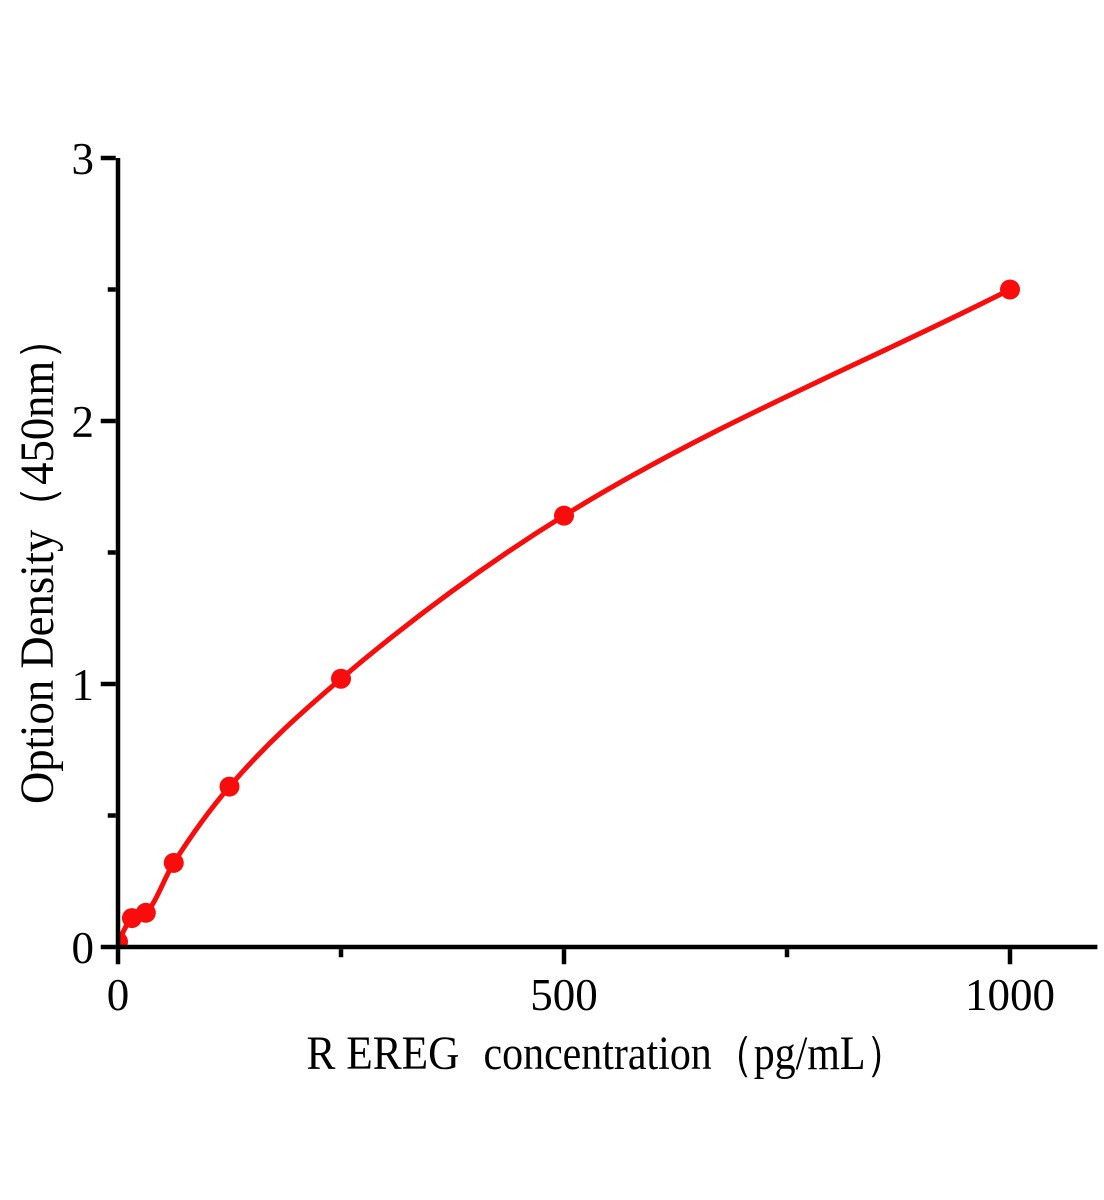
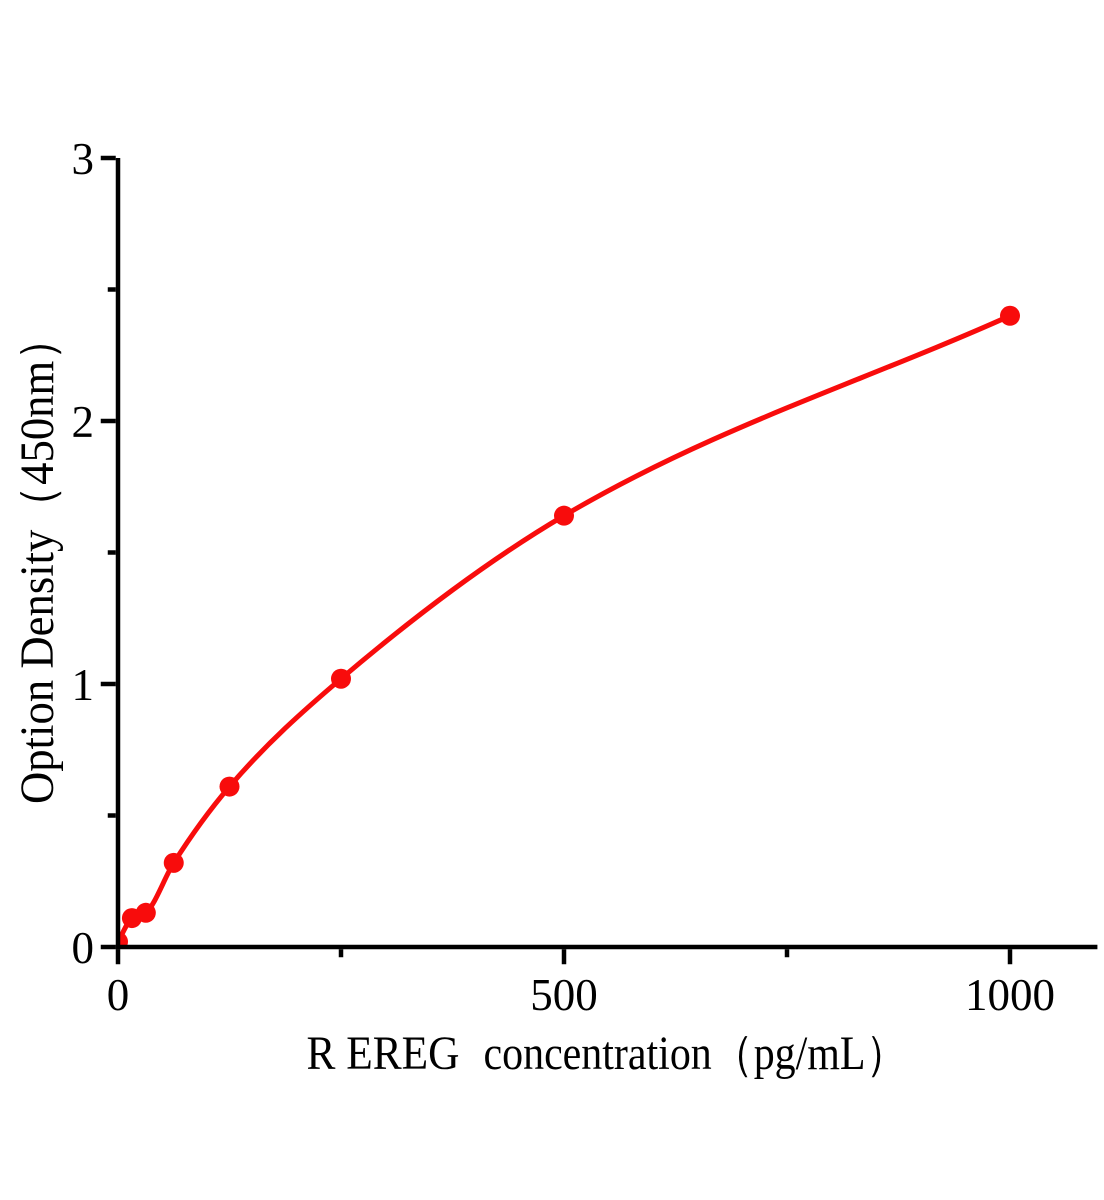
1000: 2.50 -> 2.40
